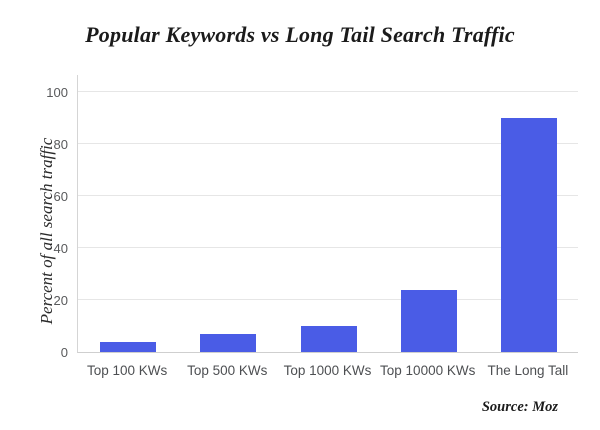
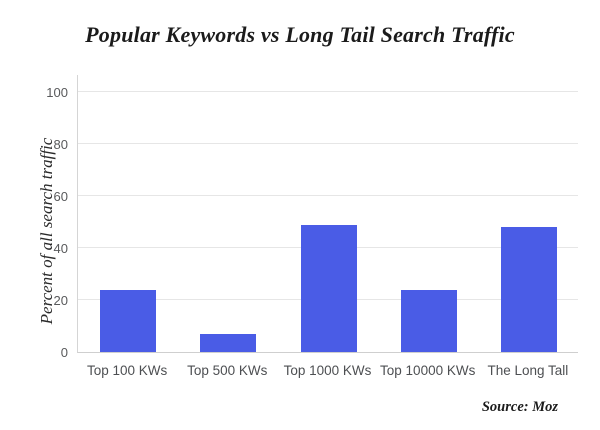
Top 100 KWs: 4 -> 24
Top 1000 KWs: 10 -> 49
The Long Tall: 90 -> 48
